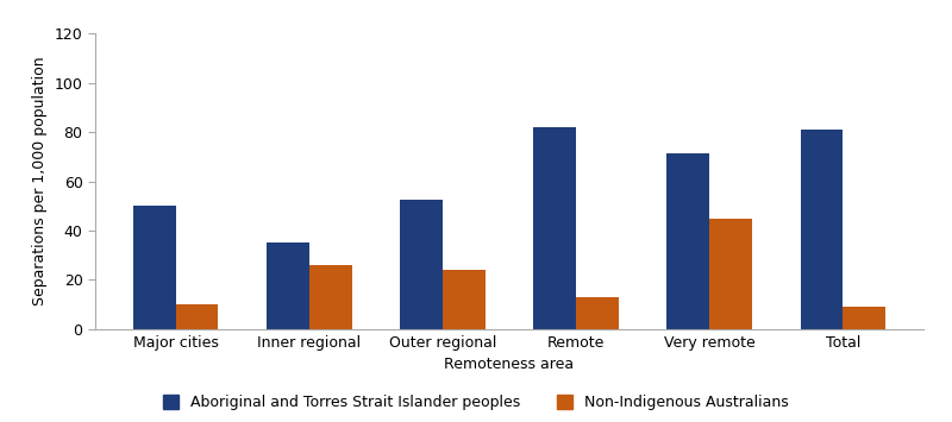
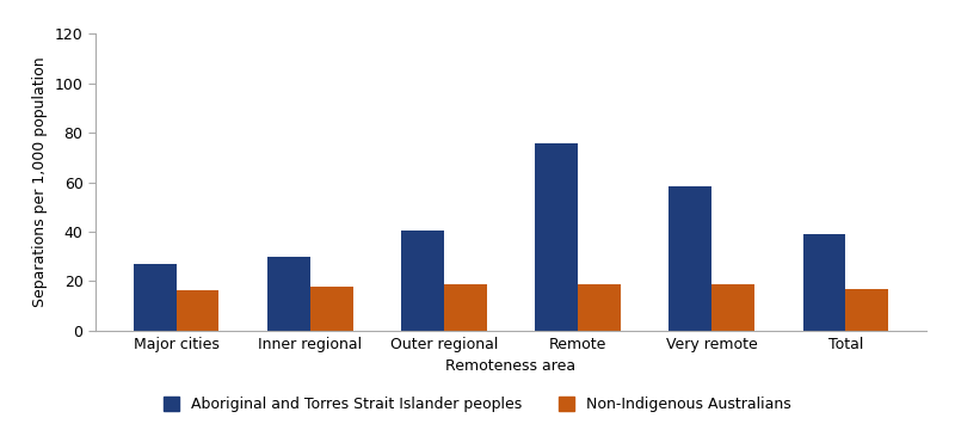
Aboriginal and Torres Strait Islander peoples/Major cities: 50.0 -> 27.0
Non-Indigenous Australians/Major cities: 10.0 -> 16.5
Aboriginal and Torres Strait Islander peoples/Inner regional: 35.0 -> 30.0
Non-Indigenous Australians/Inner regional: 26.0 -> 18.0
Aboriginal and Torres Strait Islander peoples/Outer regional: 52.5 -> 40.5
Non-Indigenous Australians/Outer regional: 24.0 -> 19.0
Aboriginal and Torres Strait Islander peoples/Remote: 82.0 -> 76.0
Non-Indigenous Australians/Remote: 13.0 -> 19.0
Aboriginal and Torres Strait Islander peoples/Very remote: 71.5 -> 58.5
Non-Indigenous Australians/Very remote: 45.0 -> 19.0
Aboriginal and Torres Strait Islander peoples/Total: 81.0 -> 39.0
Non-Indigenous Australians/Total: 9.0 -> 17.0
